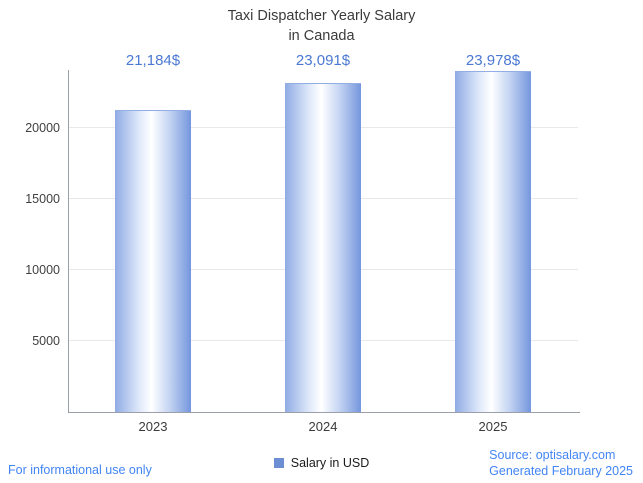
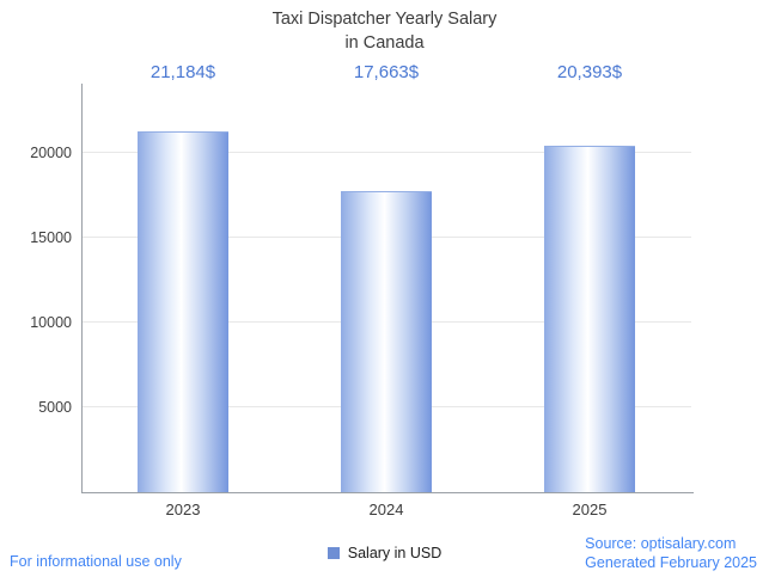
2024: 23,091 -> 17,663
2025: 23,978 -> 20,393
